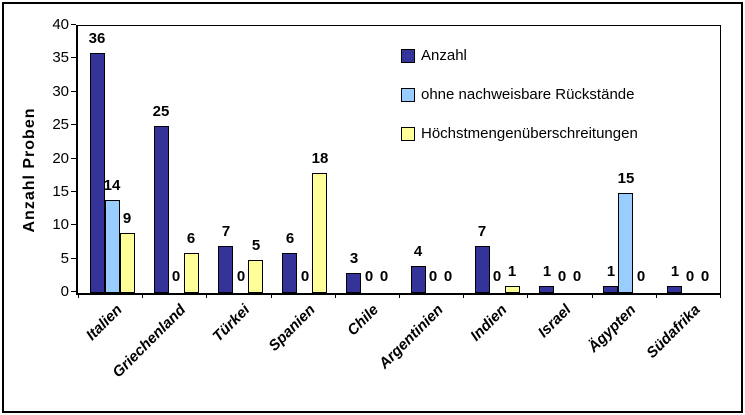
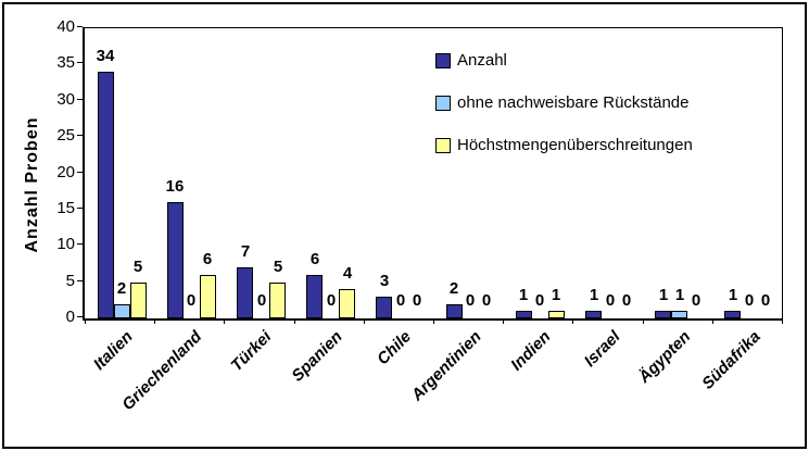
Anzahl/Italien: 36 -> 34
ohne nachweisbare Rückstände/Italien: 14 -> 2
Höchstmengenüberschreitungen/Italien: 9 -> 5
Anzahl/Griechenland: 25 -> 16
Höchstmengenüberschreitungen/Spanien: 18 -> 4
Anzahl/Argentinien: 4 -> 2
Anzahl/Indien: 7 -> 1
ohne nachweisbare Rückstände/Ägypten: 15 -> 1
